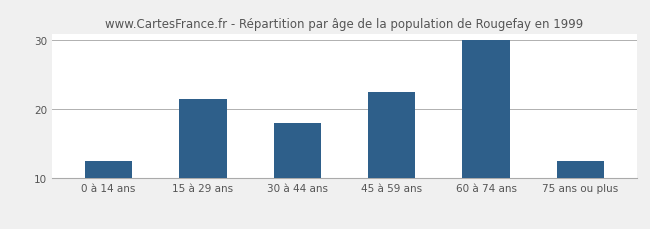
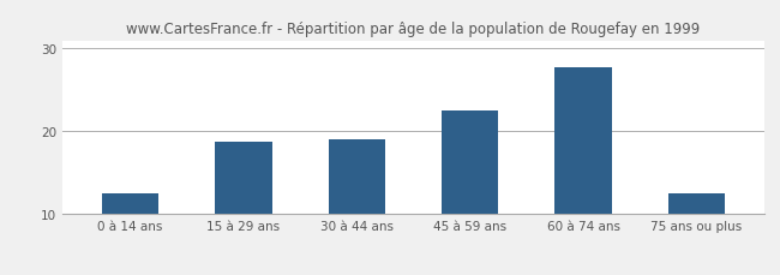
15 à 29 ans: 21.5 -> 18.8
30 à 44 ans: 18.0 -> 19.0
60 à 74 ans: 30.0 -> 27.8
